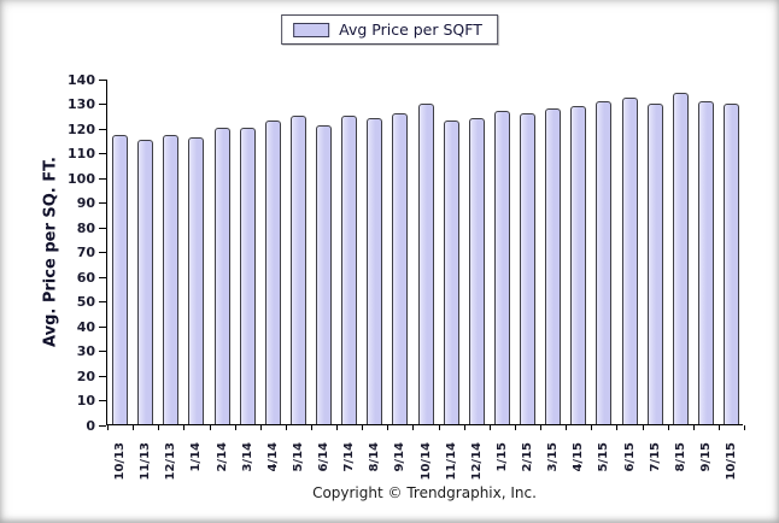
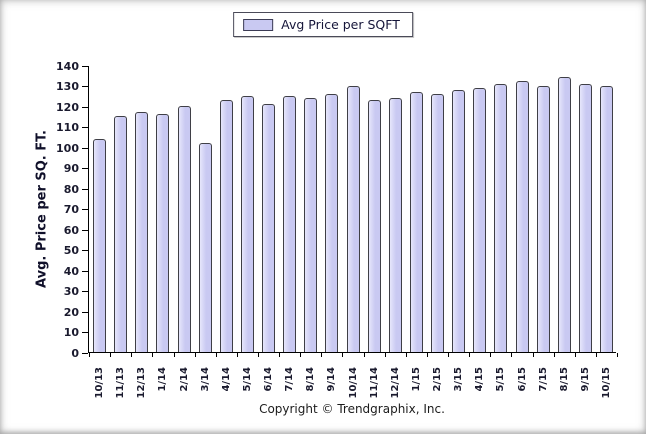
10/13: 117 -> 104
3/14: 120 -> 102
